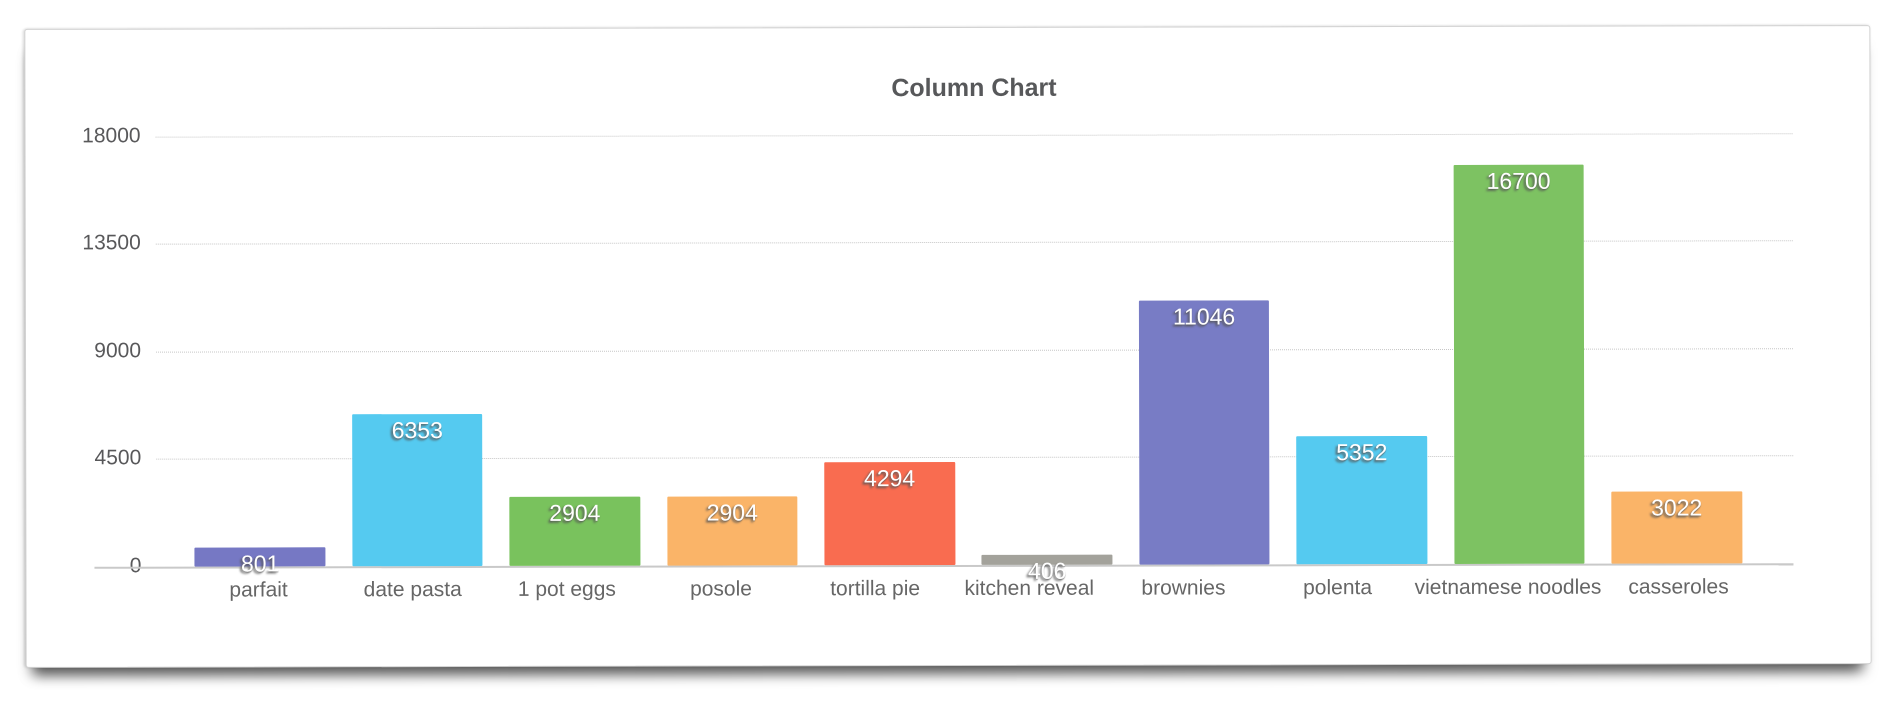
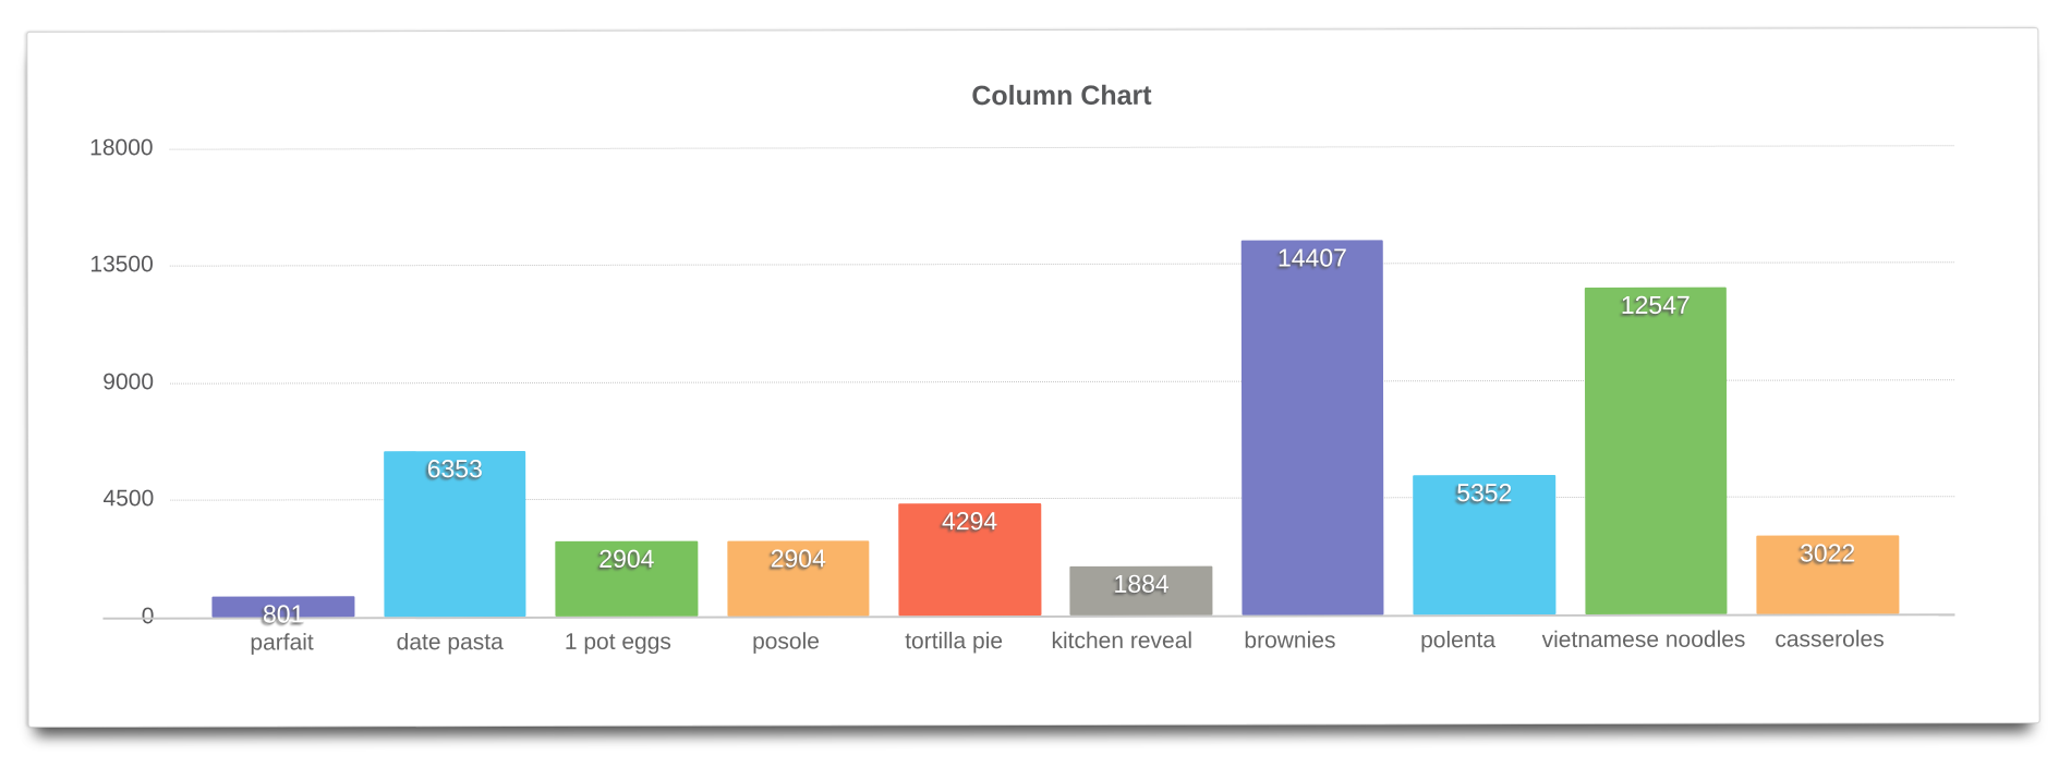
kitchen reveal: 406 -> 1884
brownies: 11046 -> 14407
vietnamese noodles: 16700 -> 12547
